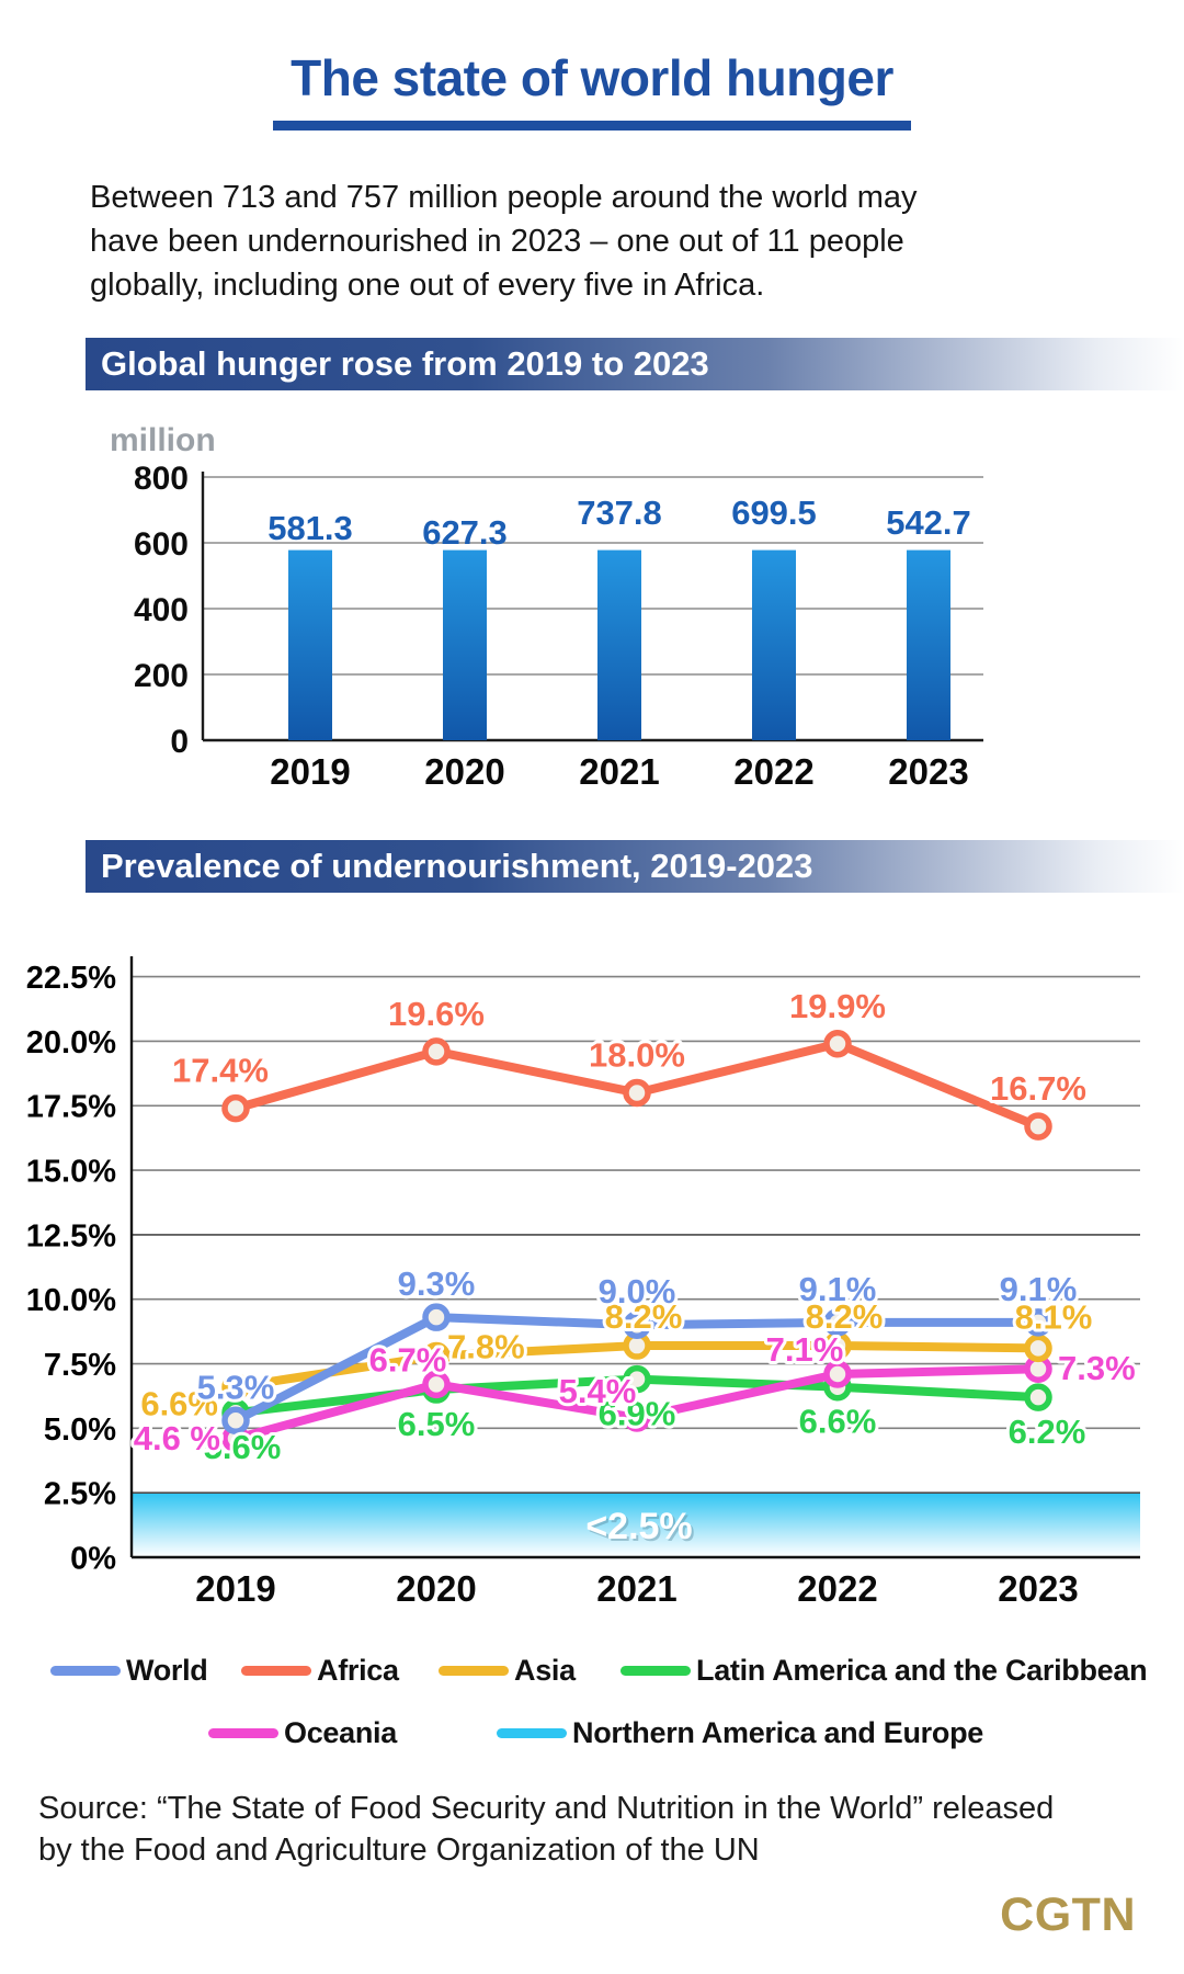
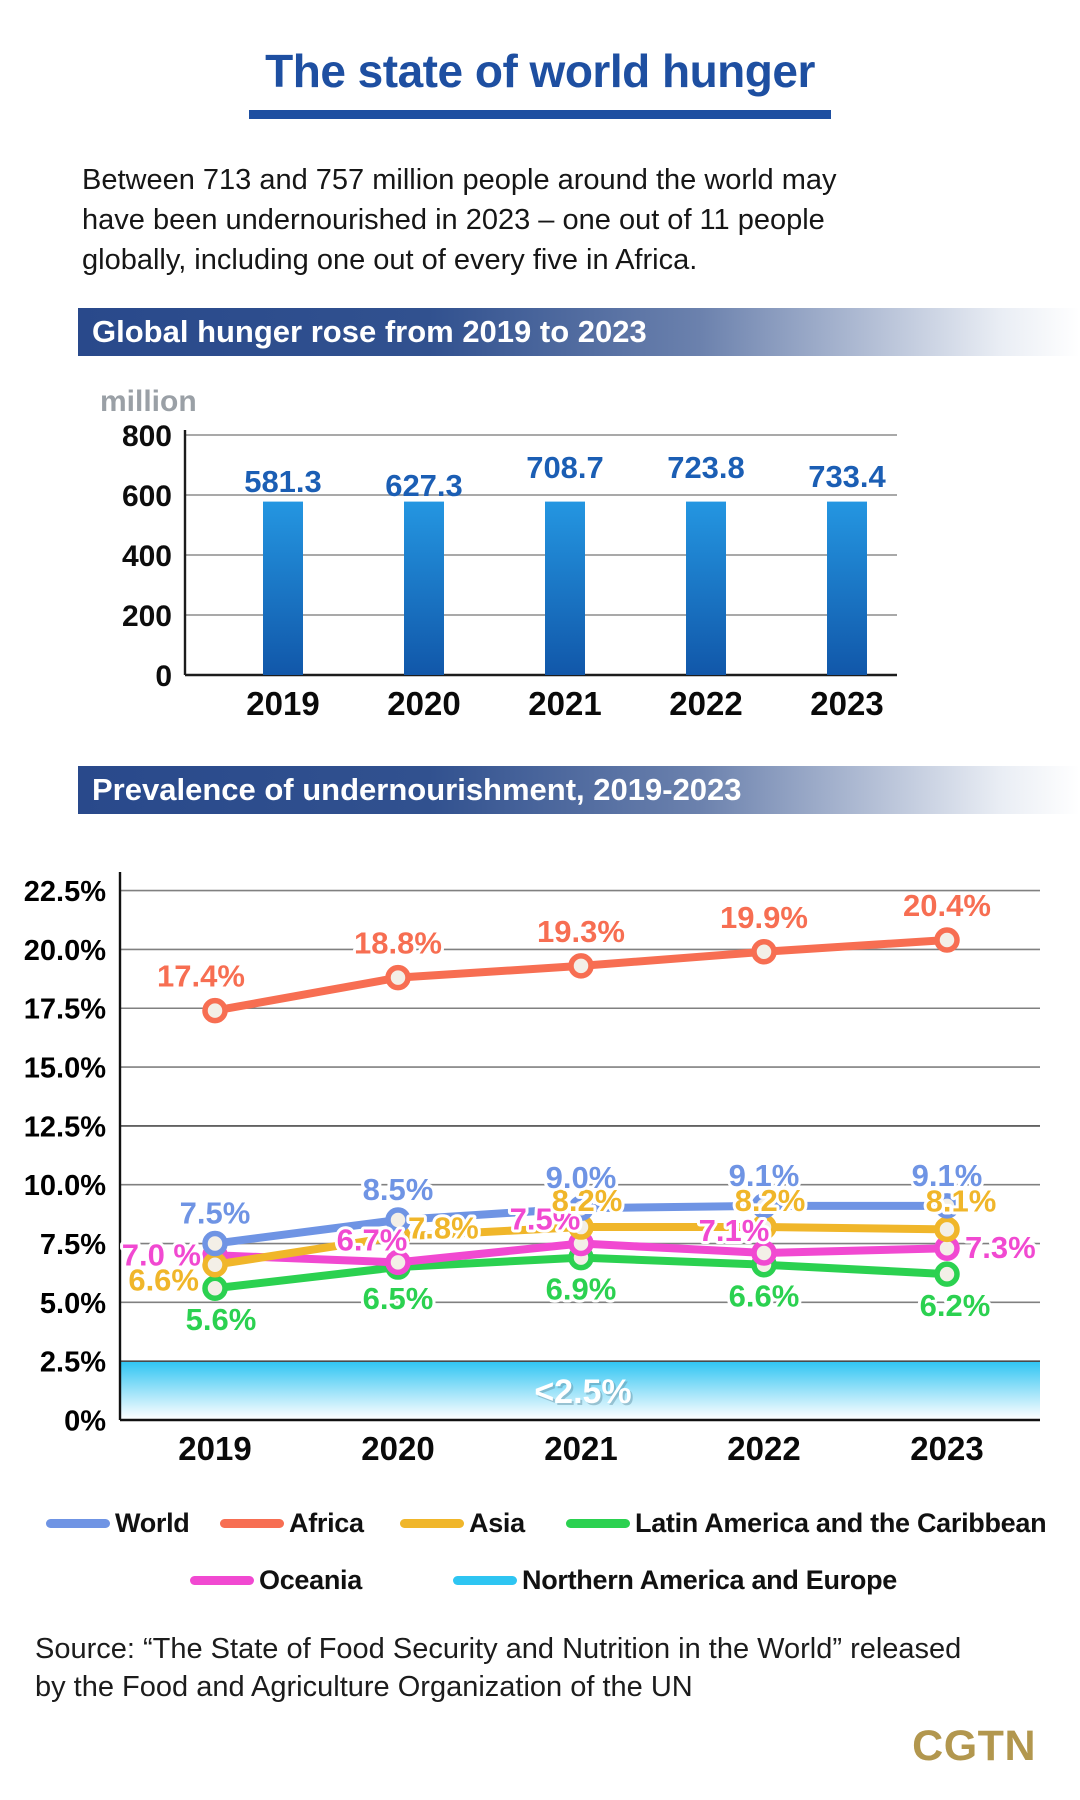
Global hunger rose from 2019 to 2023/2021: 737.8 -> 708.7
Global hunger rose from 2019 to 2023/2022: 699.5 -> 723.8
Global hunger rose from 2019 to 2023/2023: 542.7 -> 733.4
Prevalence of undernourishment, 2019-2023/World/2019: 5.3% -> 7.5%
Prevalence of undernourishment, 2019-2023/Oceania/2019: 4.6 -> 7.0
Prevalence of undernourishment, 2019-2023/World/2020: 9.3% -> 8.5%
Prevalence of undernourishment, 2019-2023/Africa/2020: 19.6% -> 18.8%
Prevalence of undernourishment, 2019-2023/Africa/2021: 18.0% -> 19.3%
Prevalence of undernourishment, 2019-2023/Oceania/2021: 5.4% -> 7.5%
Prevalence of undernourishment, 2019-2023/Africa/2023: 16.7% -> 20.4%
